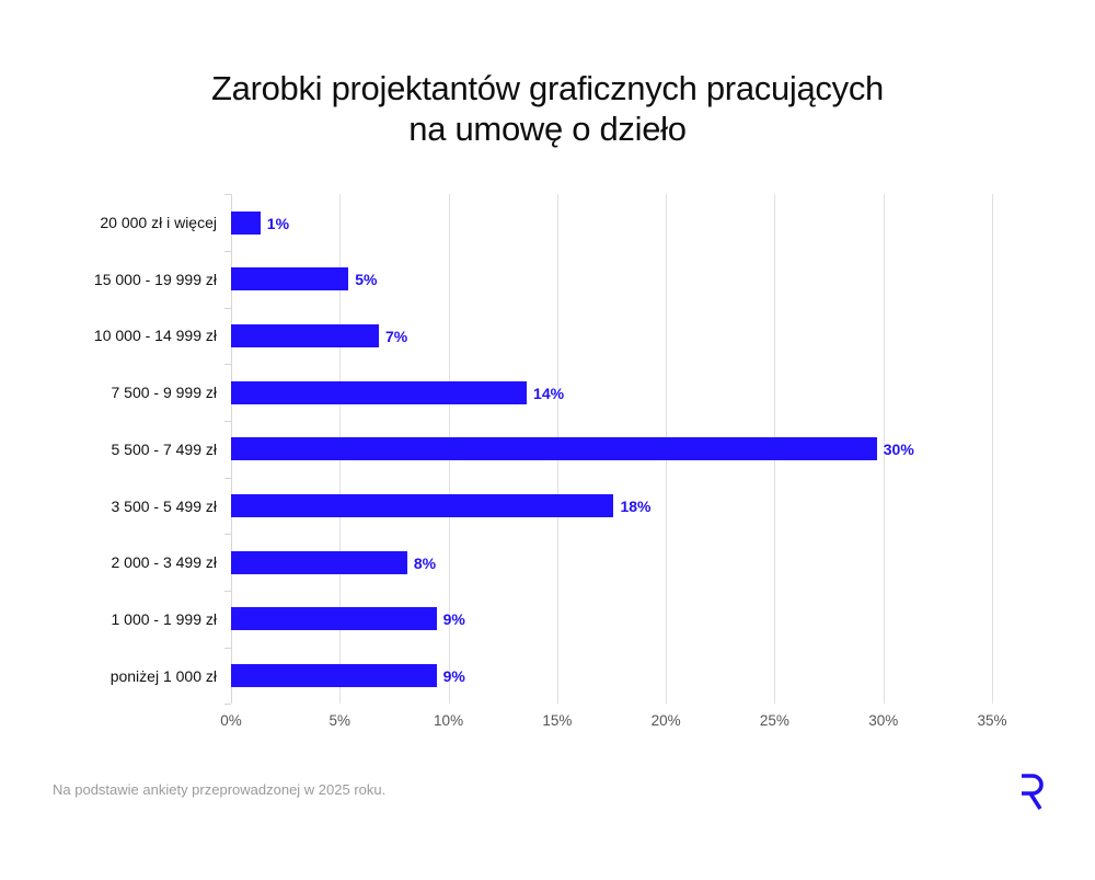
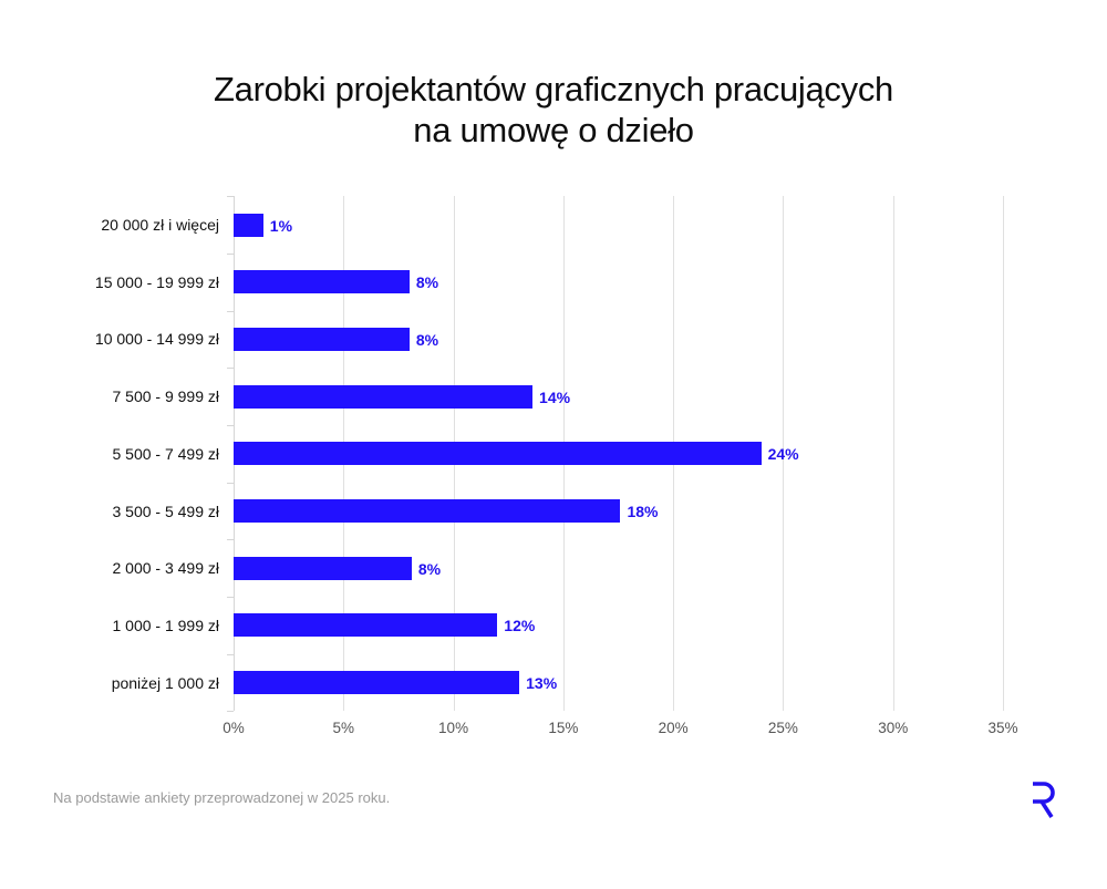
15 000 - 19 999 zł: 5% -> 8%
10 000 - 14 999 zł: 7% -> 8%
5 500 - 7 499 zł: 30% -> 24%
1 000 - 1 999 zł: 9% -> 12%
poniżej 1 000 zł: 9% -> 13%
